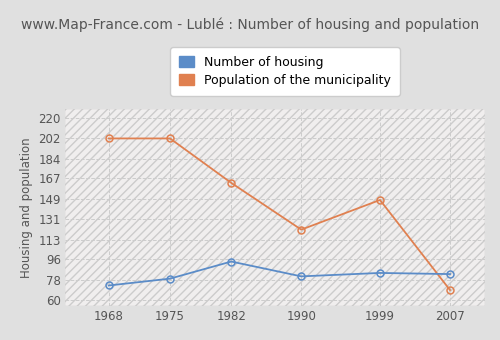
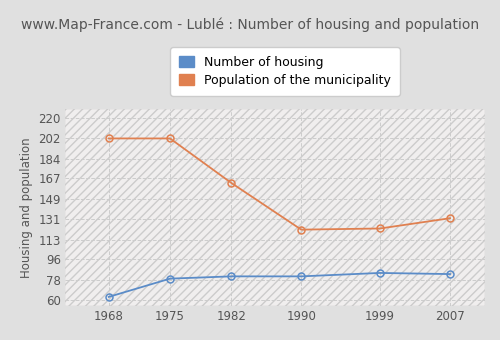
Number of housing/1968: 73 -> 63
Number of housing/1982: 94 -> 81
Population of the municipality/1999: 148 -> 123
Population of the municipality/2007: 69 -> 132
